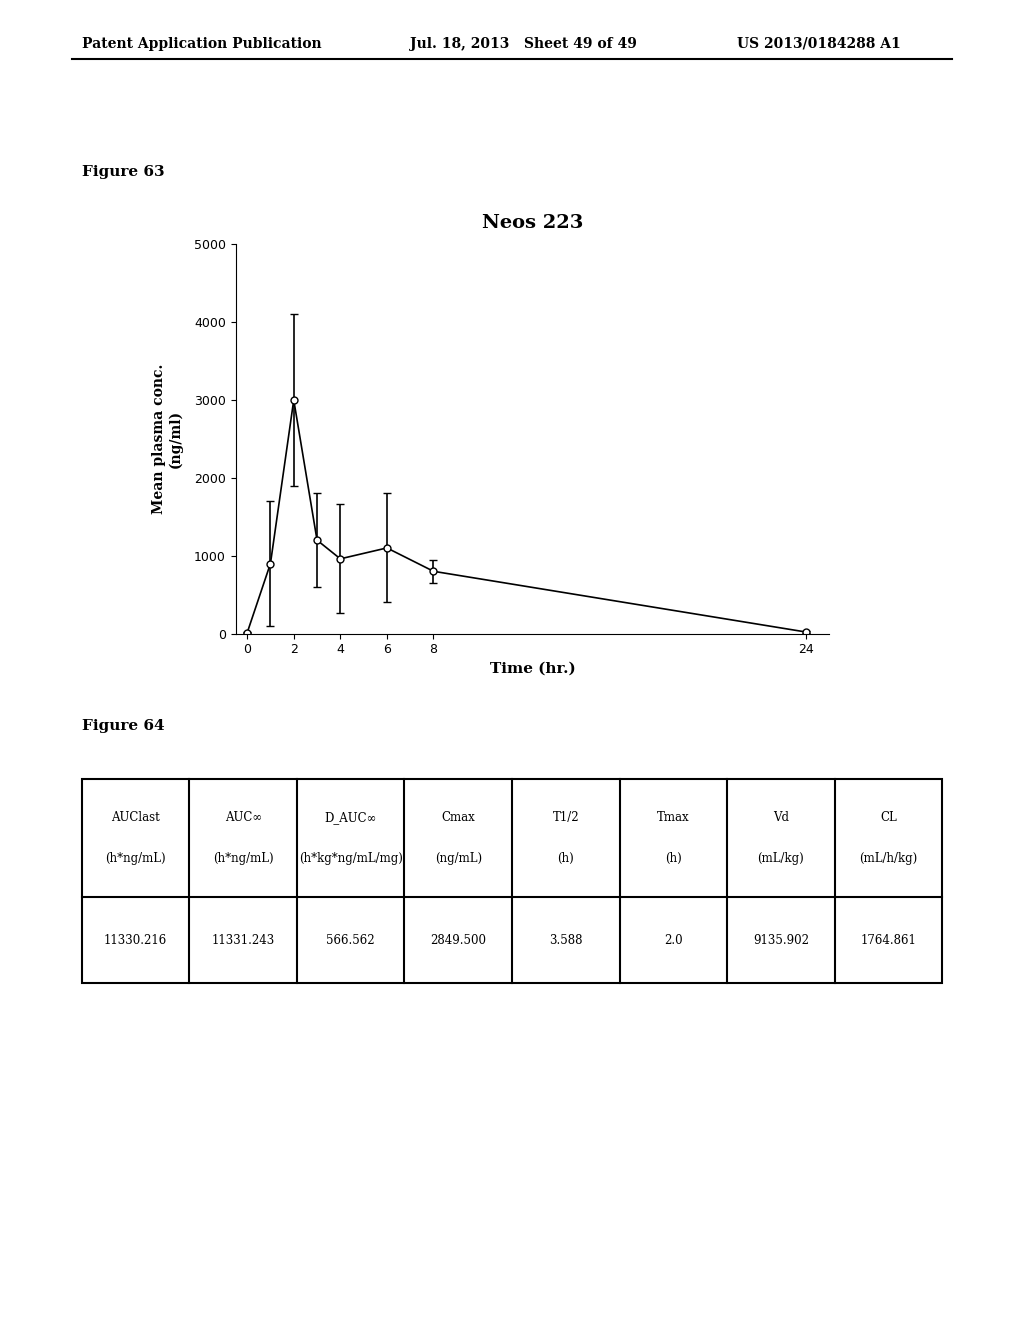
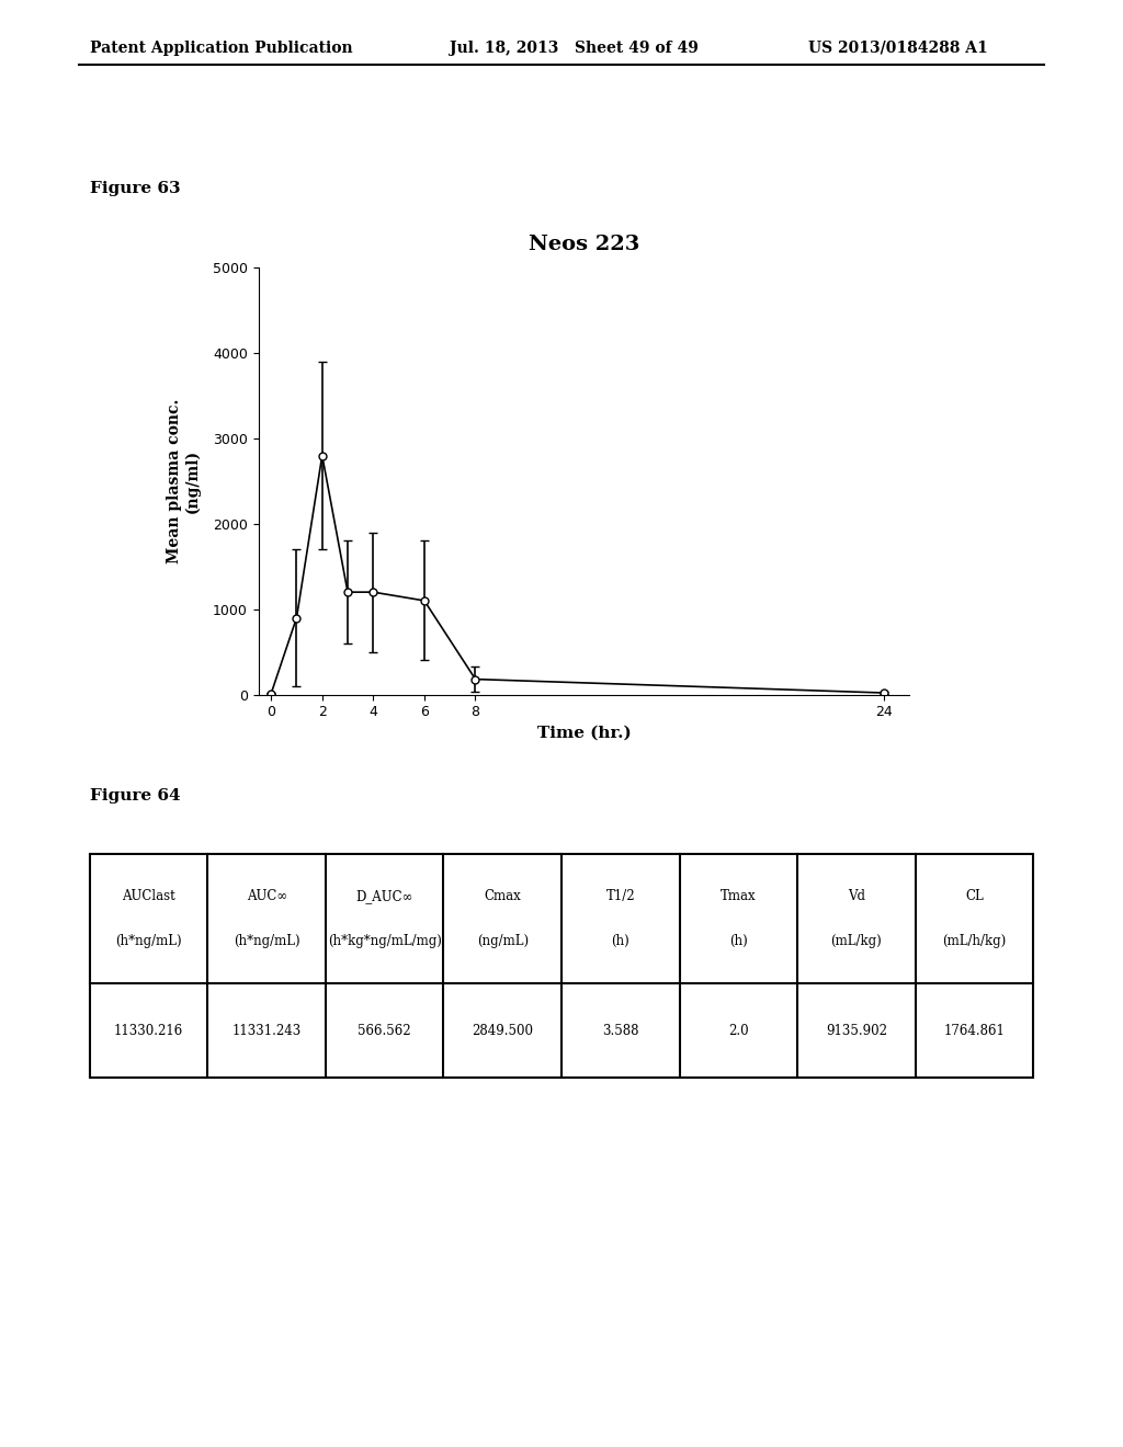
2: 3000 -> 2800
4: 960 -> 1200
8: 800 -> 180
